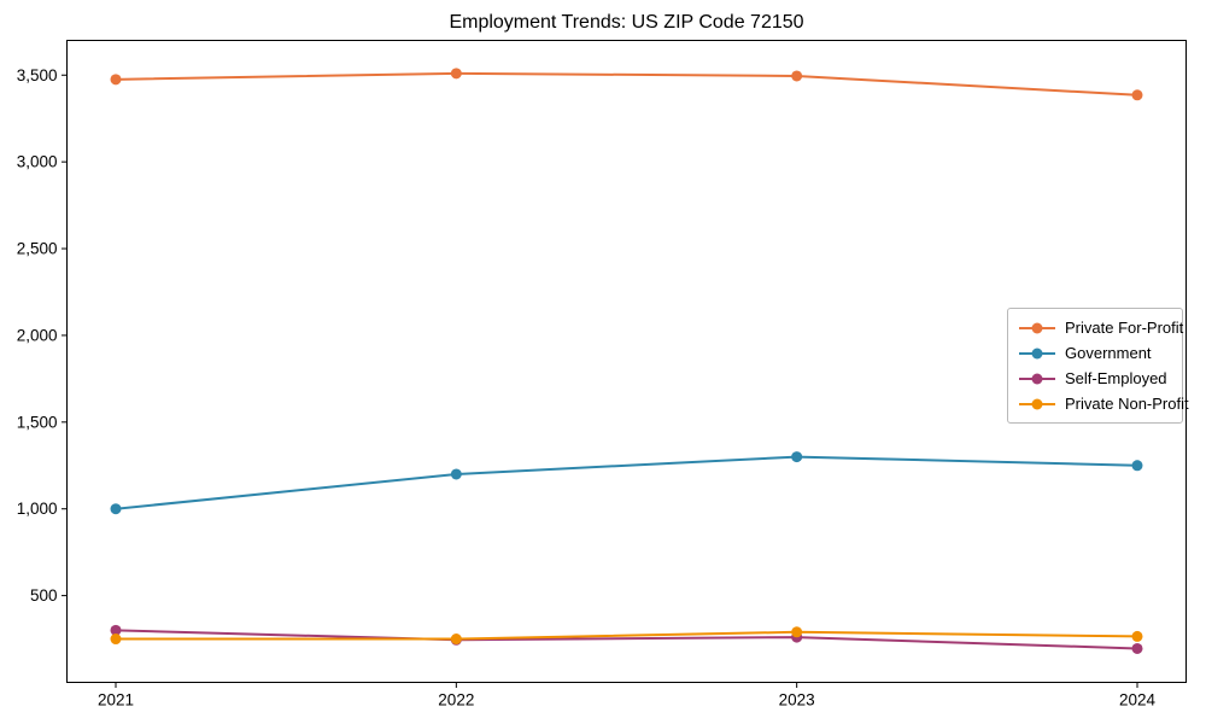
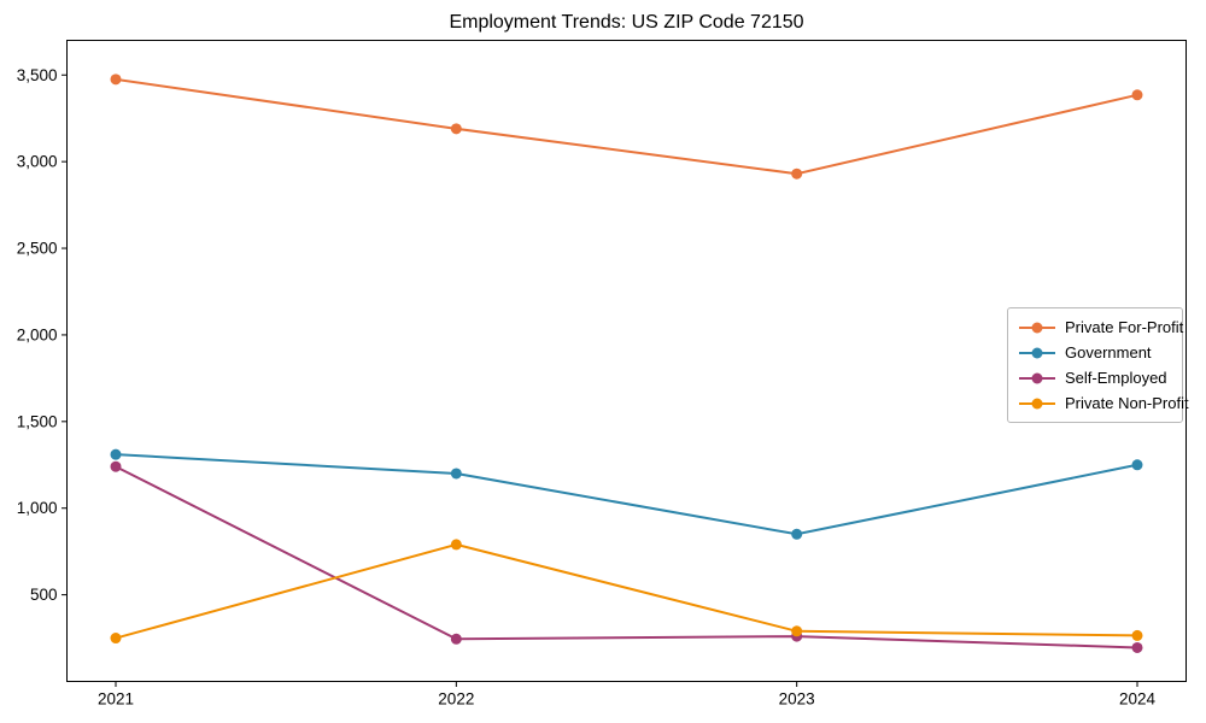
Government/2021: 1000 -> 1310
Self-Employed/2021: 300 -> 1240
Private For-Profit/2022: 3510 -> 3190
Private Non-Profit/2022: 250 -> 790
Private For-Profit/2023: 3500 -> 2930
Government/2023: 1300 -> 850
